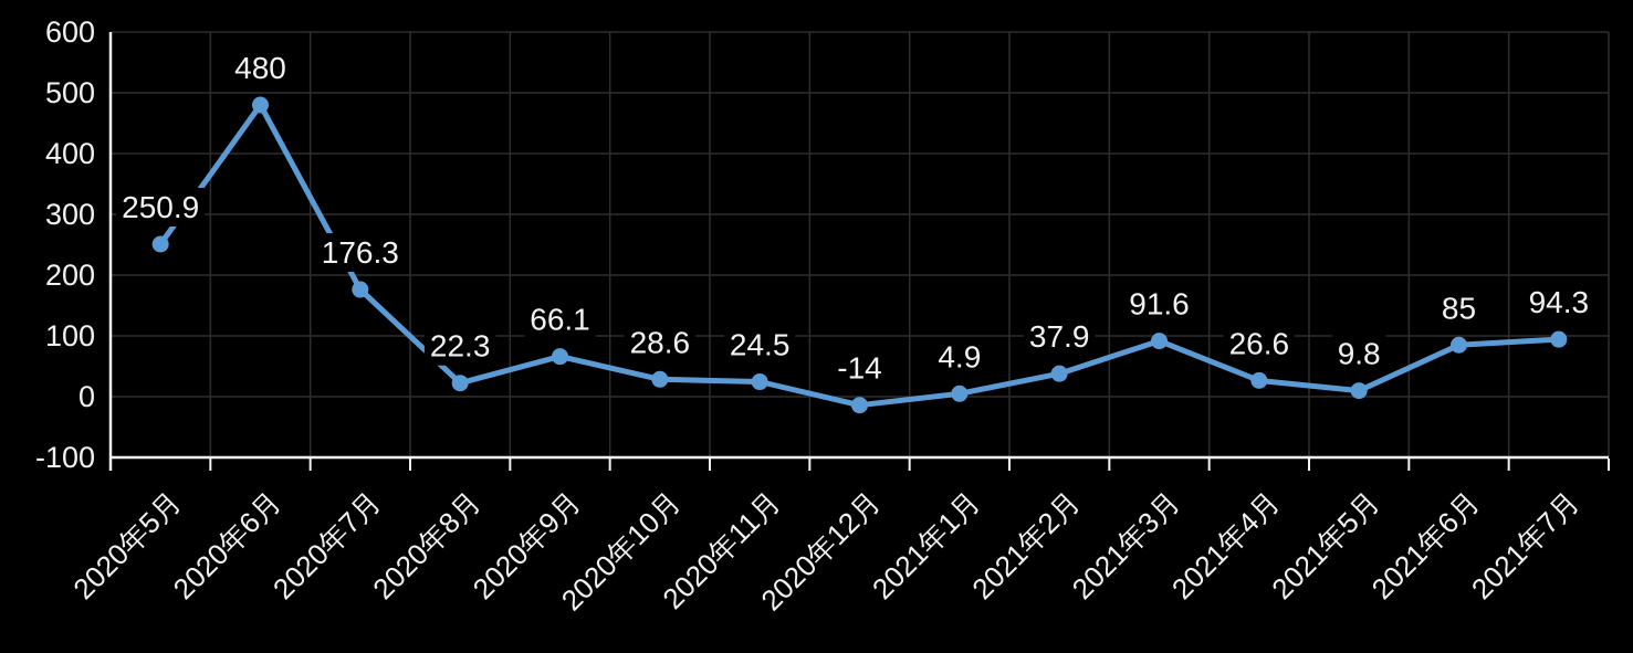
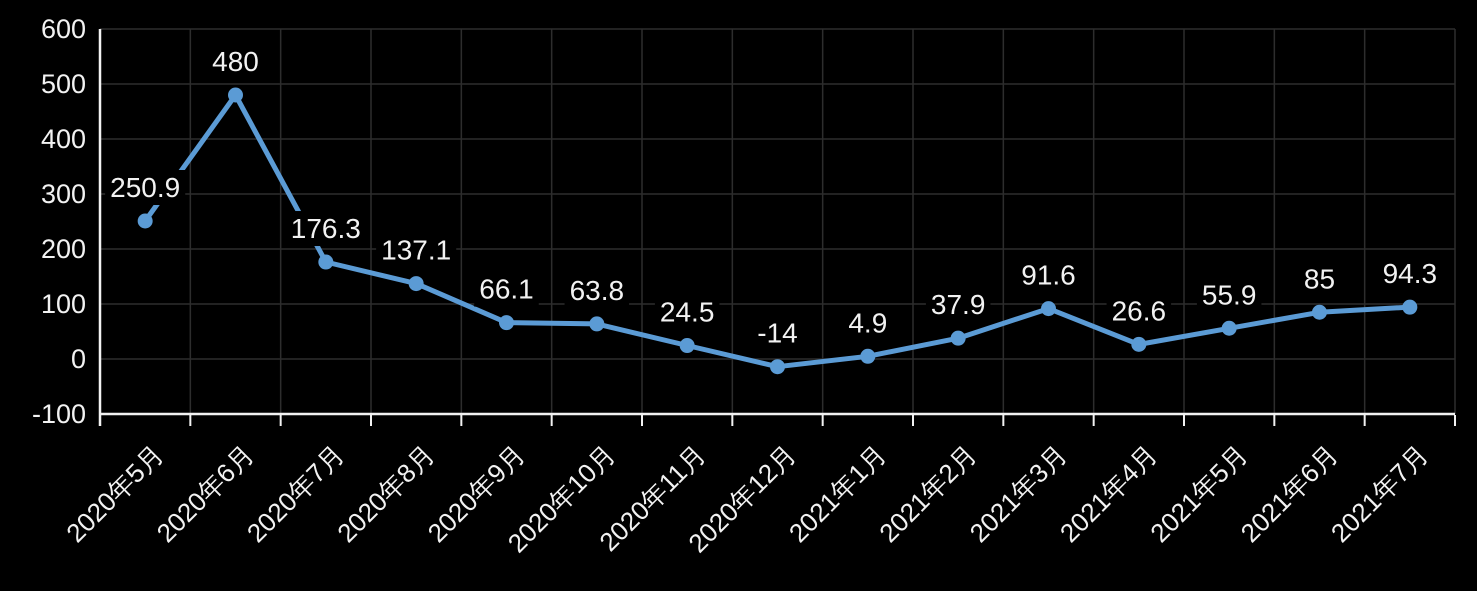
2020年8月: 22.3 -> 137.1
2020年10月: 28.6 -> 63.8
2021年5月: 9.8 -> 55.9
